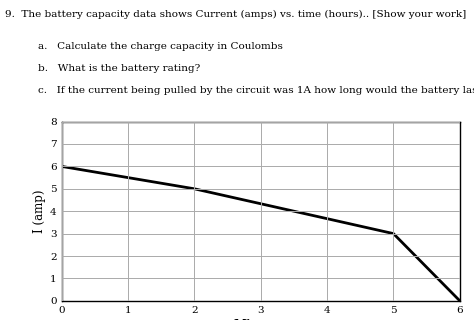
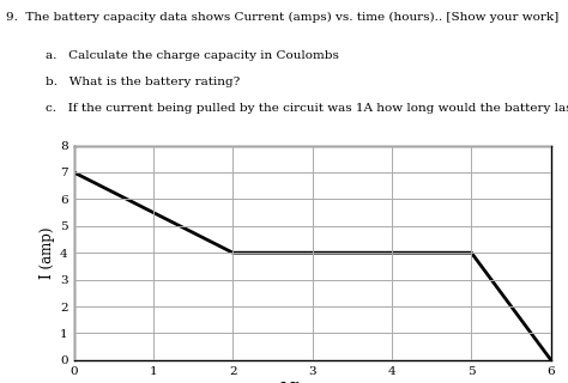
0: 6 -> 7
2: 5 -> 4
5: 3 -> 4
